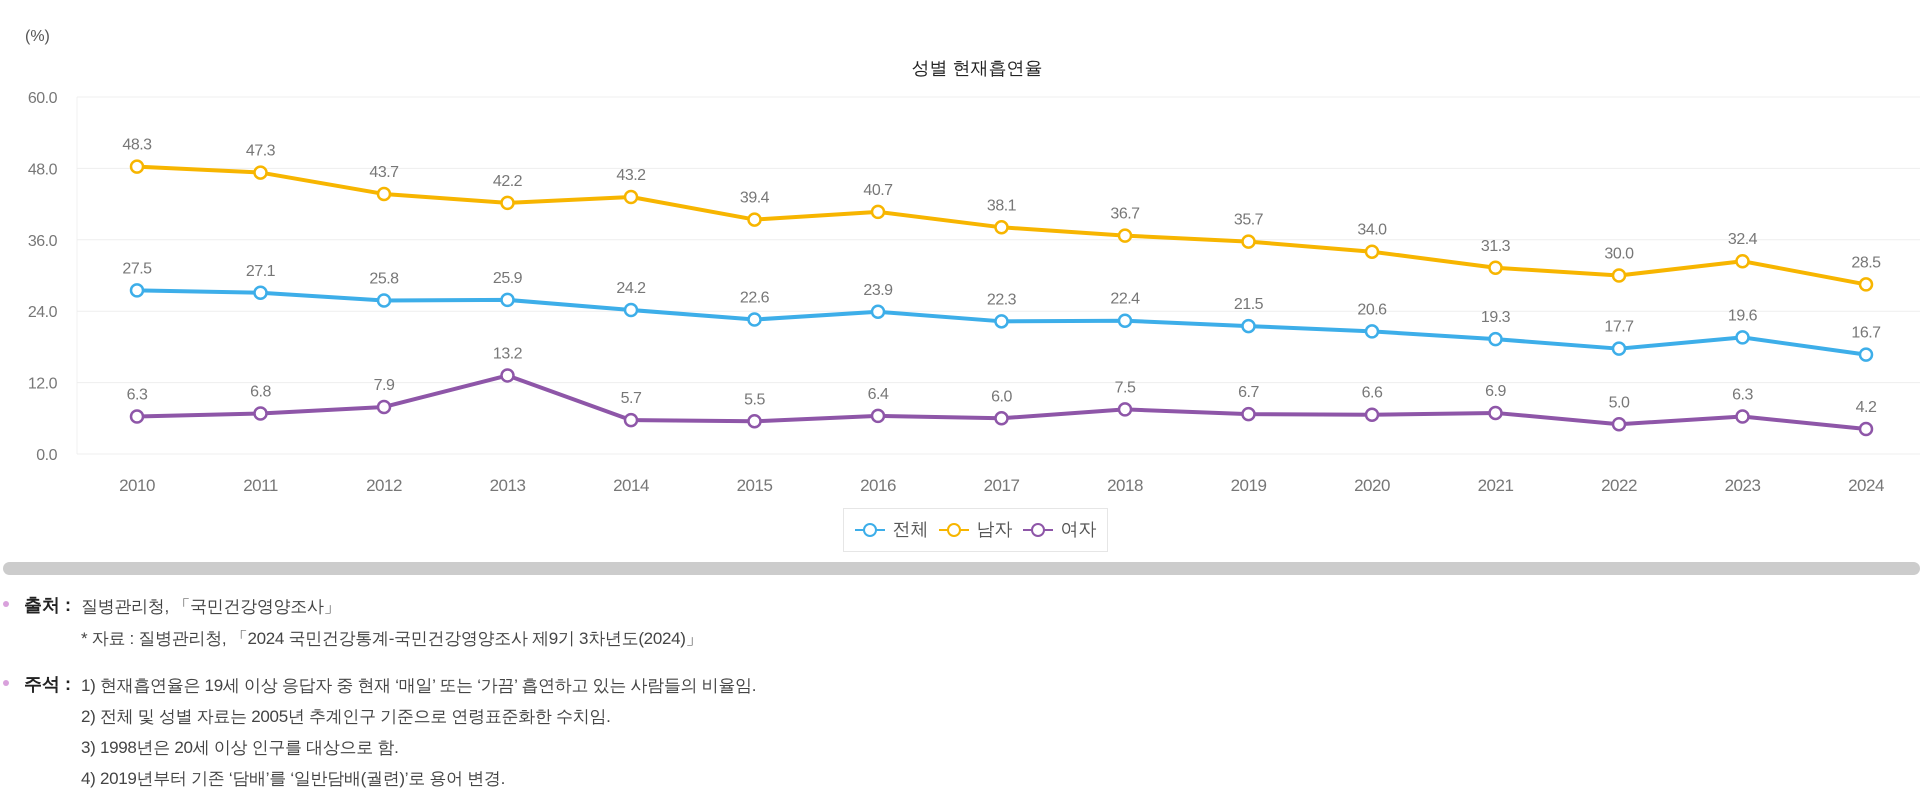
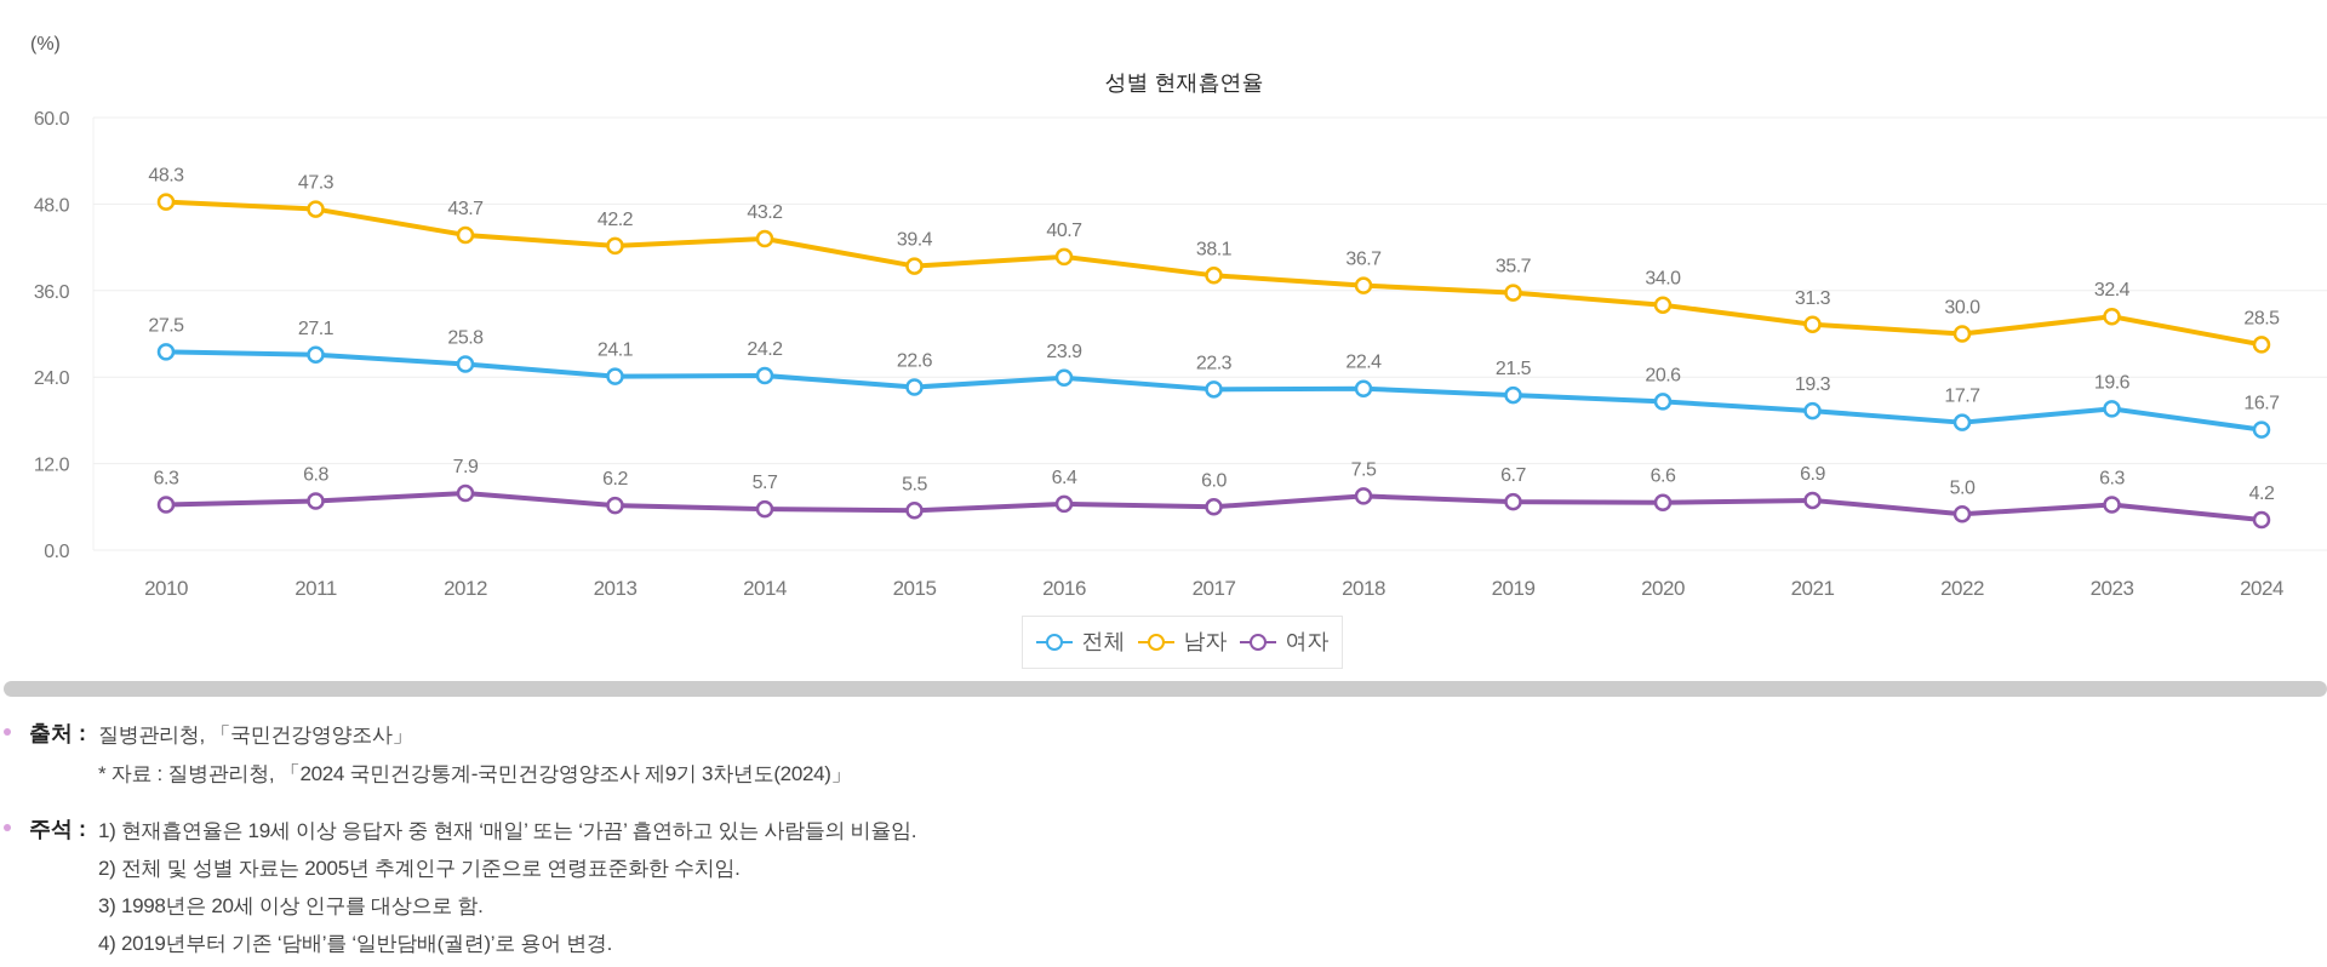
전체/2013: 25.9 -> 24.1
여자/2013: 13.2 -> 6.2
